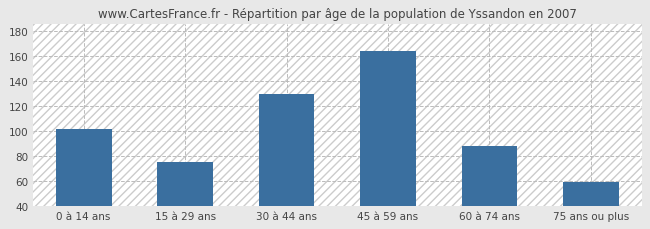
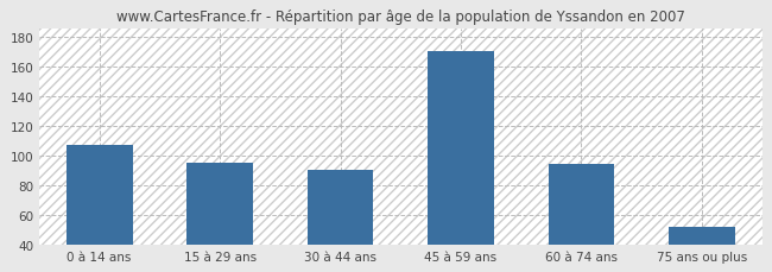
0 à 14 ans: 101 -> 107
15 à 29 ans: 75 -> 95
30 à 44 ans: 129 -> 90
45 à 59 ans: 164 -> 170
60 à 74 ans: 88 -> 94
75 ans ou plus: 59 -> 52
